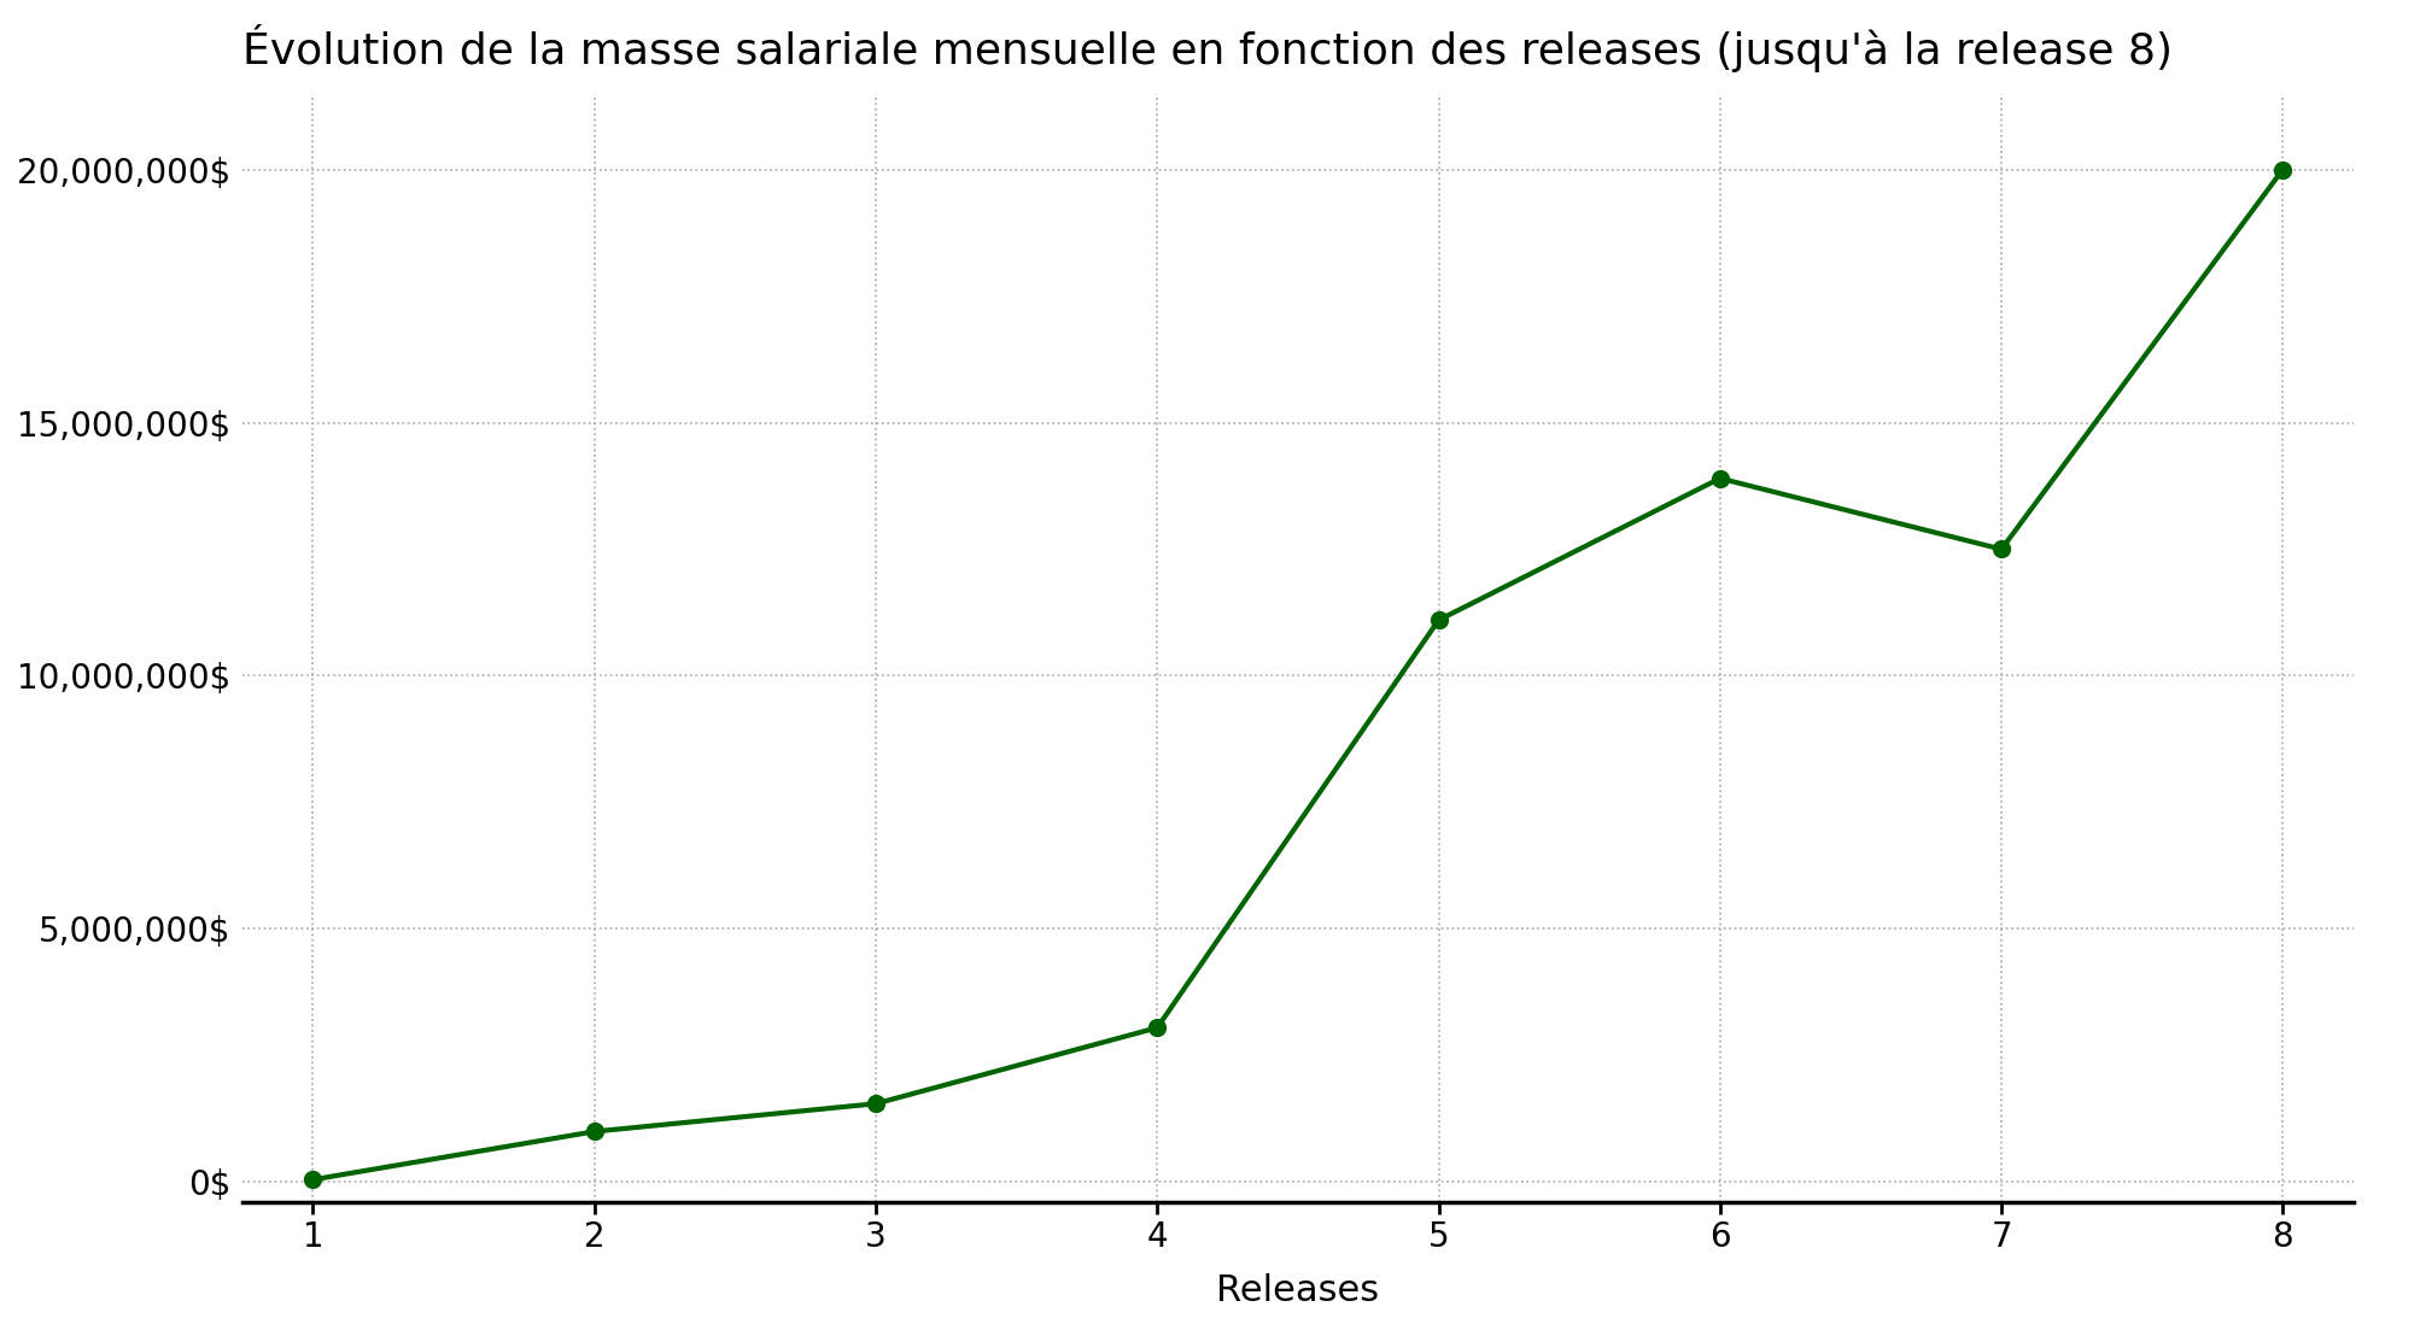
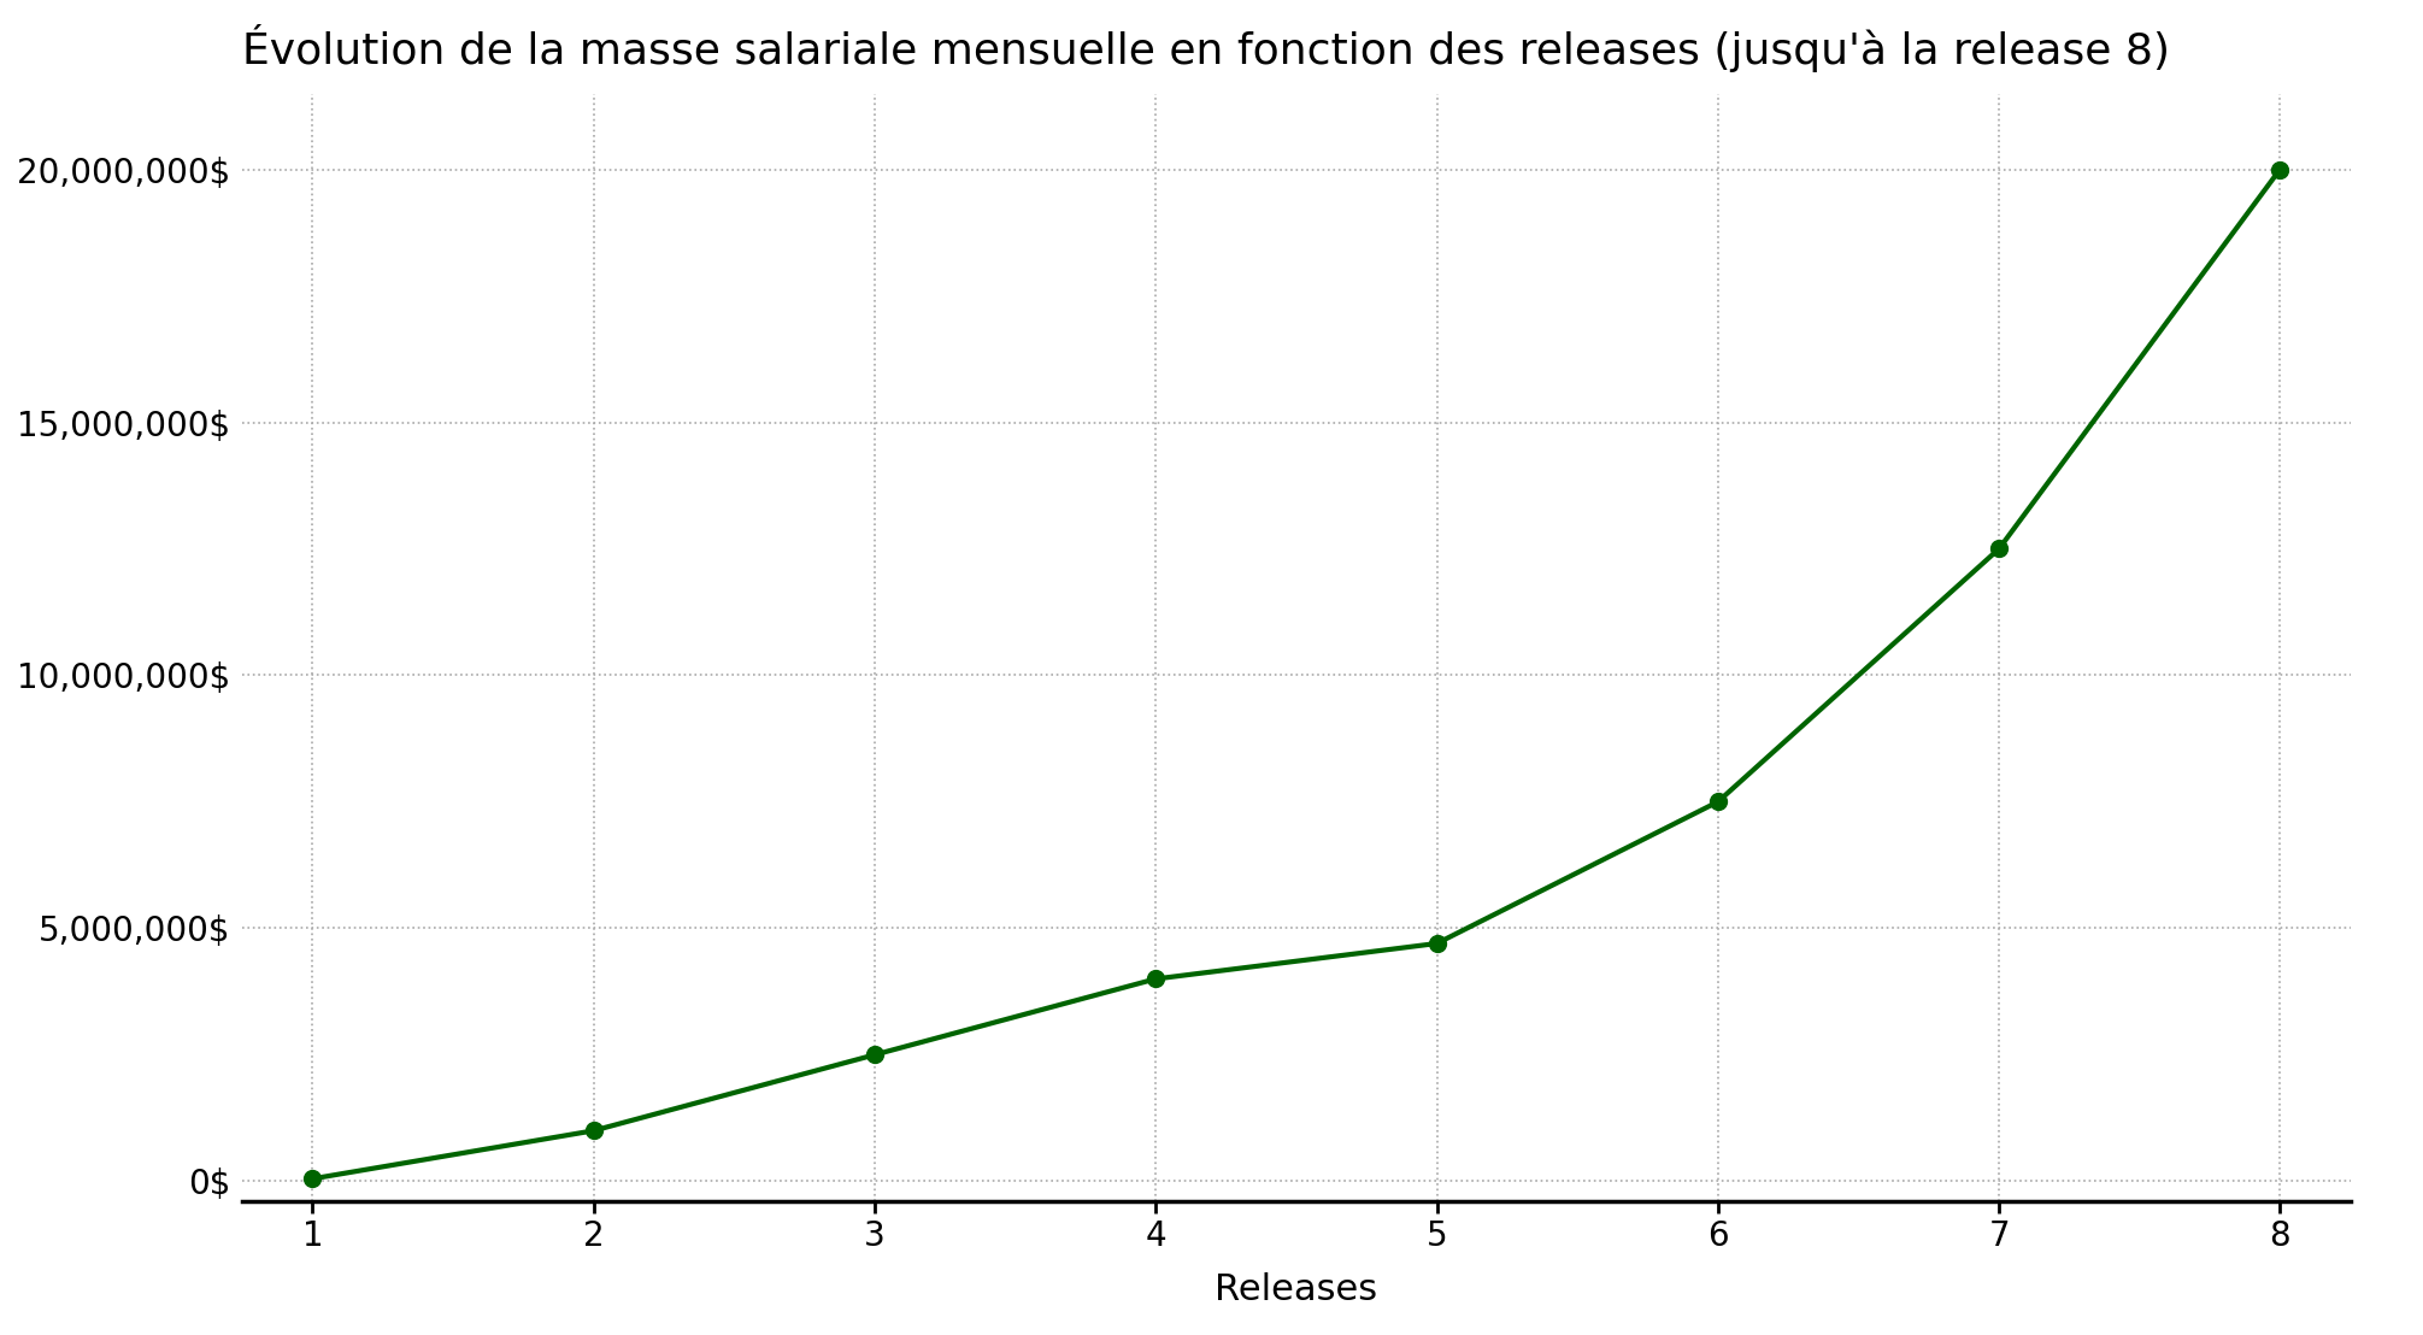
3: 1,550,000$ -> 2,500,000$
4: 3,050,000$ -> 4,000,000$
5: 11,100,000$ -> 4,700,000$
6: 13,900,000$ -> 7,500,000$
